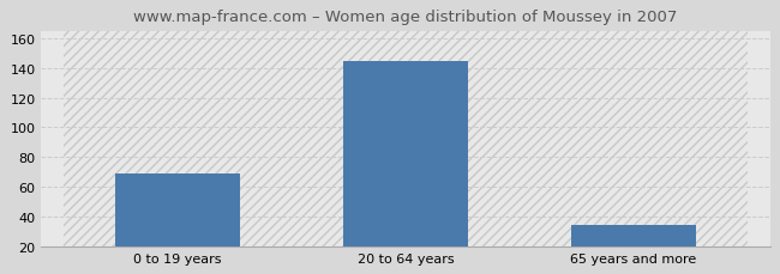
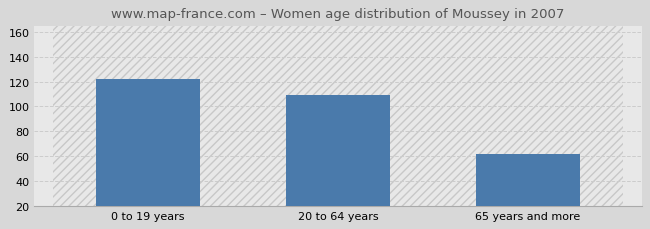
0 to 19 years: 69 -> 122
20 to 64 years: 145 -> 109
65 years and more: 34 -> 62
